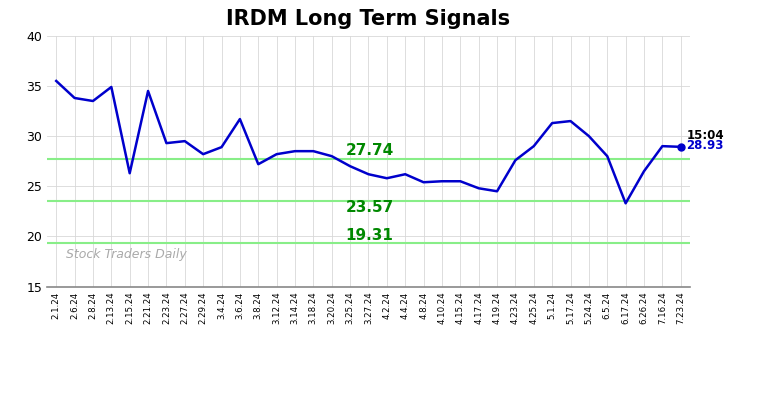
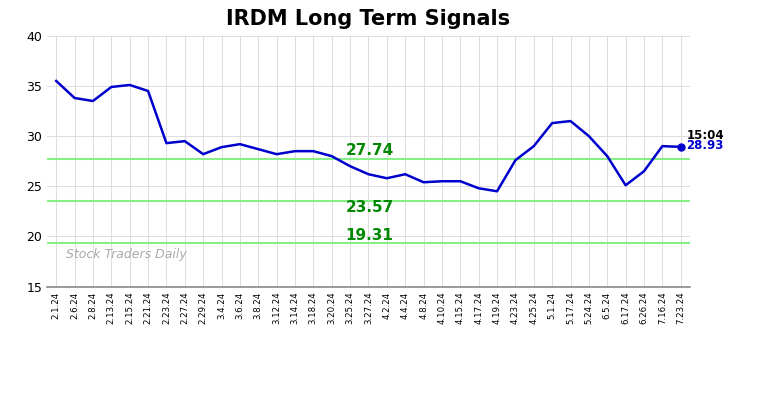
2.15.24: 26.3 -> 35.1
3.6.24: 31.7 -> 29.2
3.8.24: 27.2 -> 28.7
6.17.24: 23.3 -> 25.1
